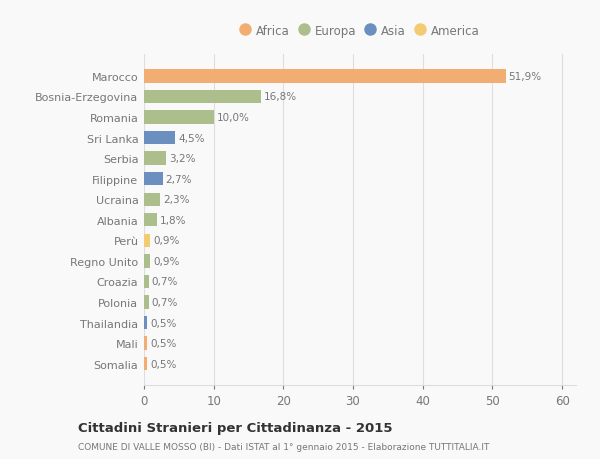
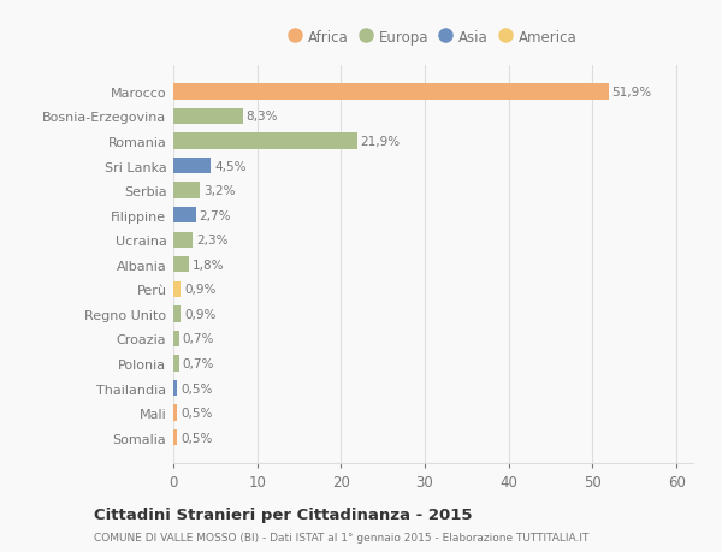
Bosnia-Erzegovina: 16,8% -> 8,3%
Romania: 10,0% -> 21,9%
